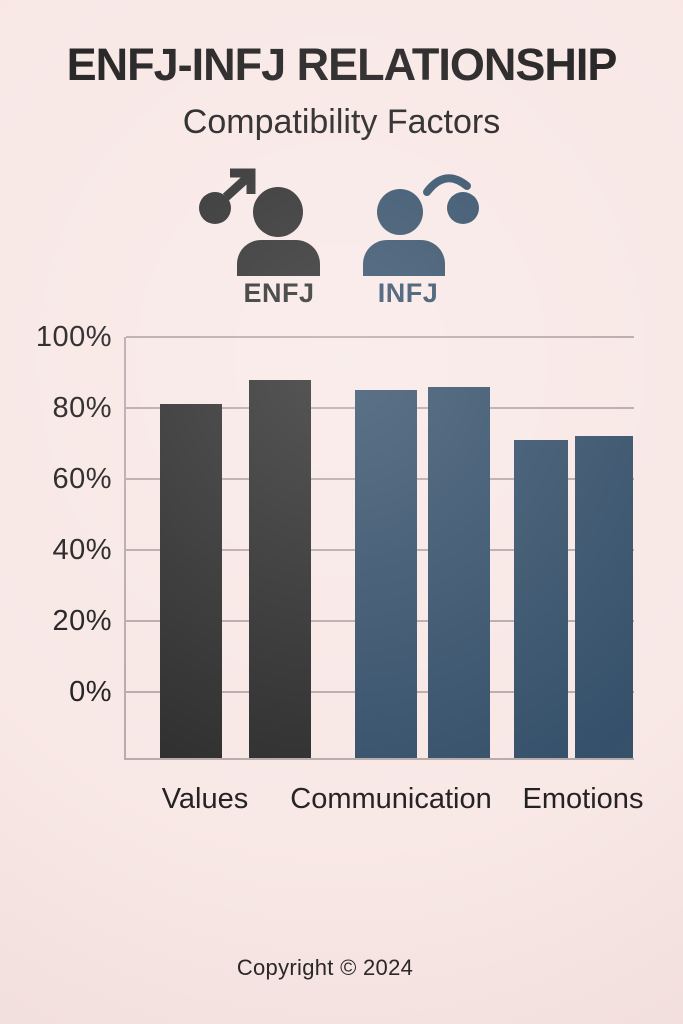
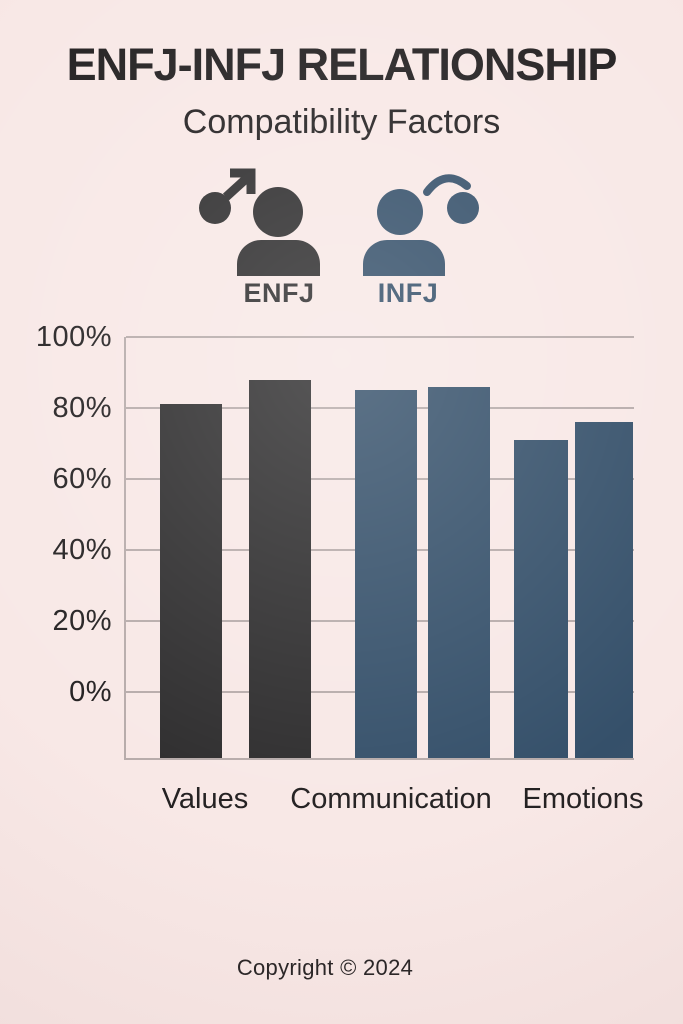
INFJ/Emotions: 72% -> 76%
